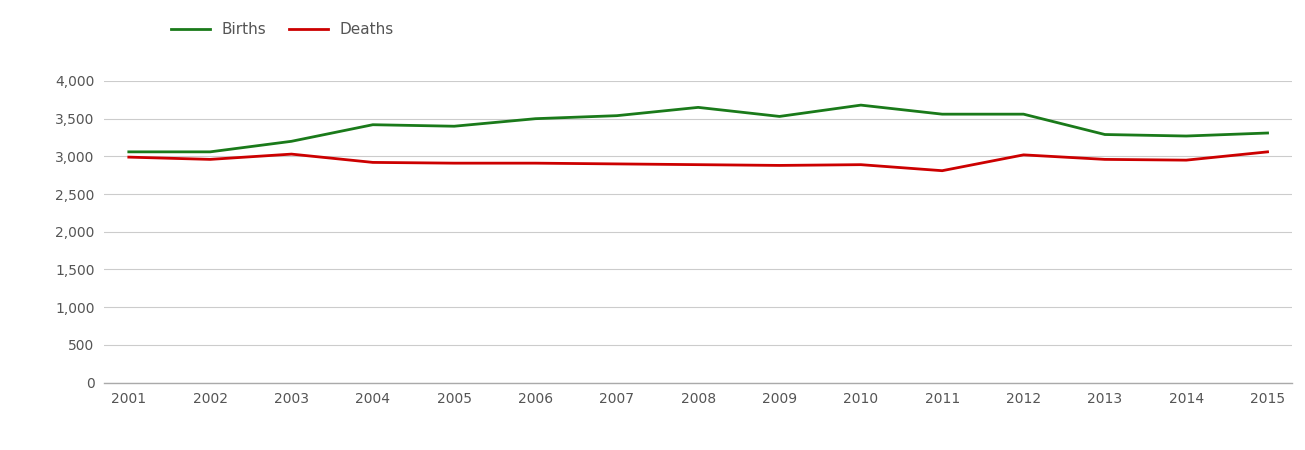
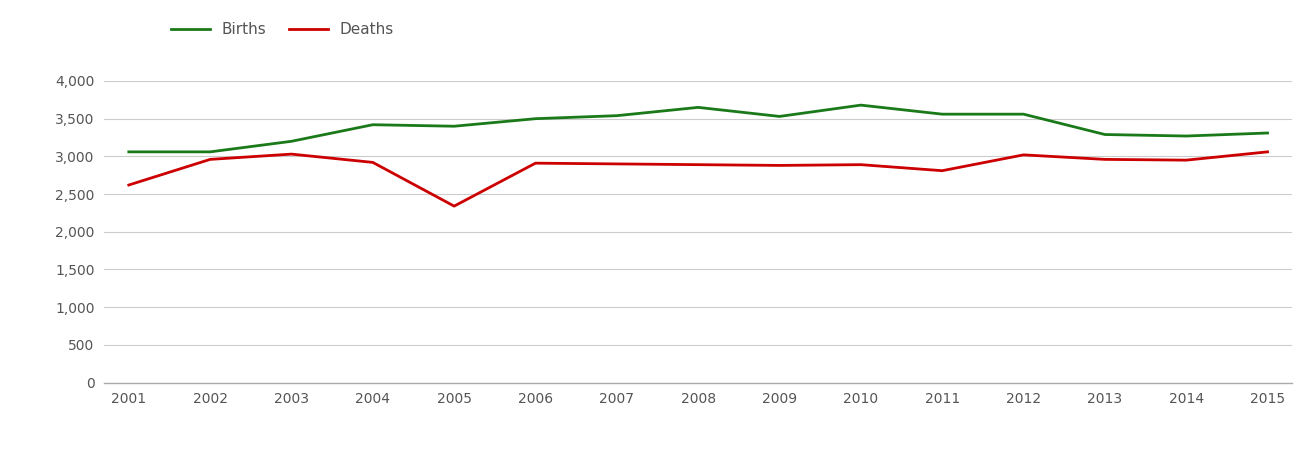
Deaths/2001: 2,990 -> 2,620
Deaths/2005: 2,910 -> 2,340
